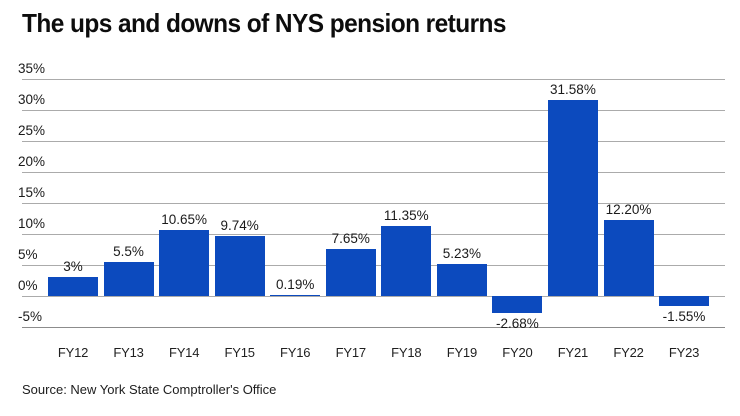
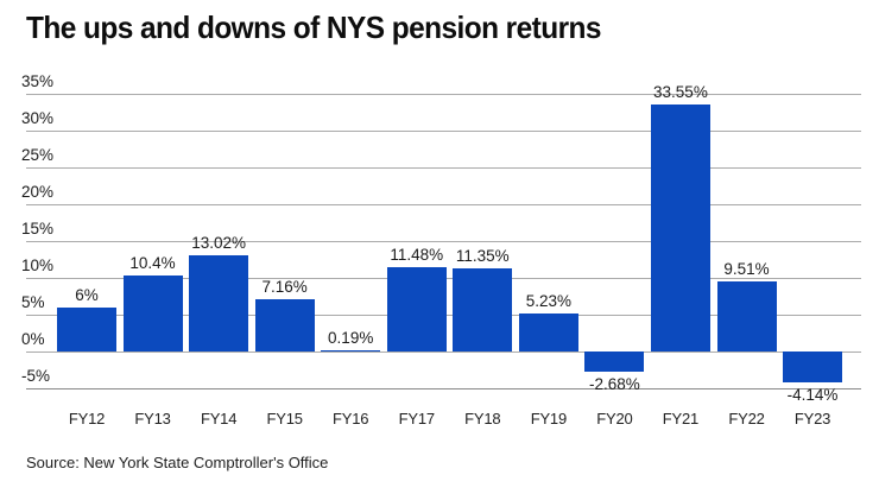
FY12: 3% -> 6%
FY13: 5.5% -> 10.4%
FY14: 10.65% -> 13.02%
FY15: 9.74% -> 7.16%
FY17: 7.65% -> 11.48%
FY21: 31.58% -> 33.55%
FY22: 12.20% -> 9.51%
FY23: -1.55% -> -4.14%
